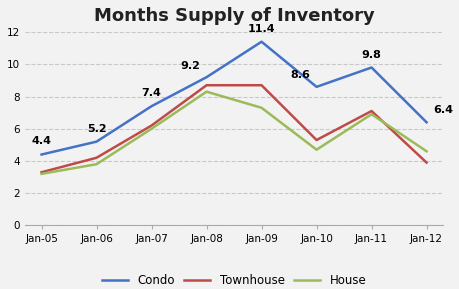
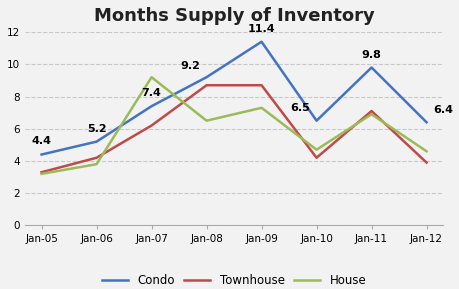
House/Jan-07: 6.0 -> 9.2
House/Jan-08: 8.3 -> 6.5
Condo/Jan-10: 8.6 -> 6.5
Townhouse/Jan-10: 5.3 -> 4.2
